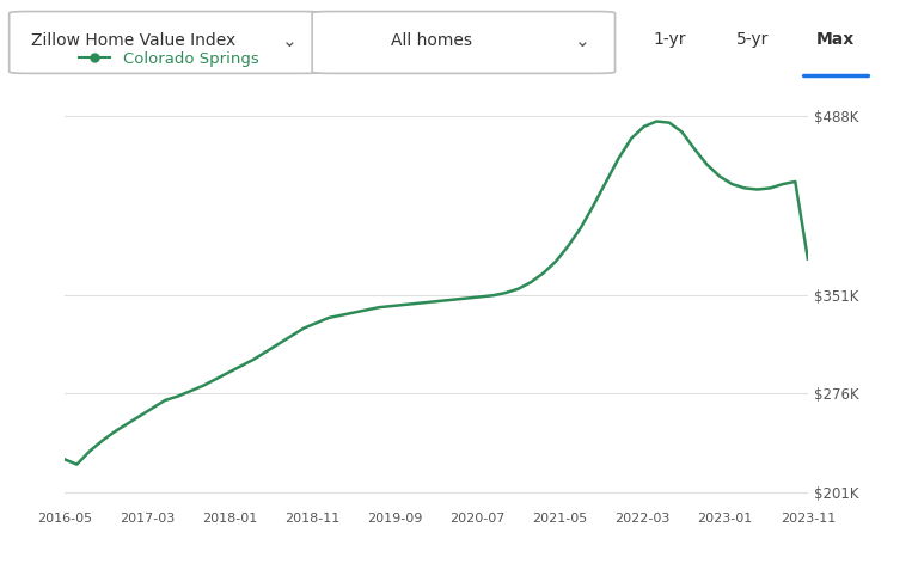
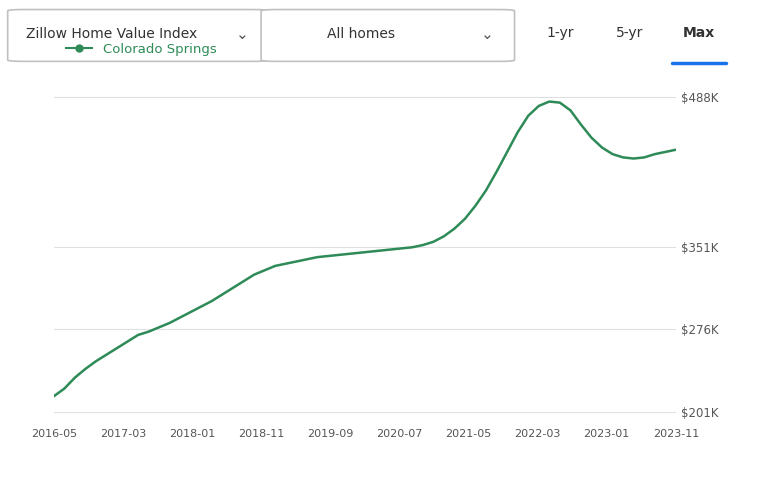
2016-05: $226K -> $215K
2023-11: $379K -> $440K
